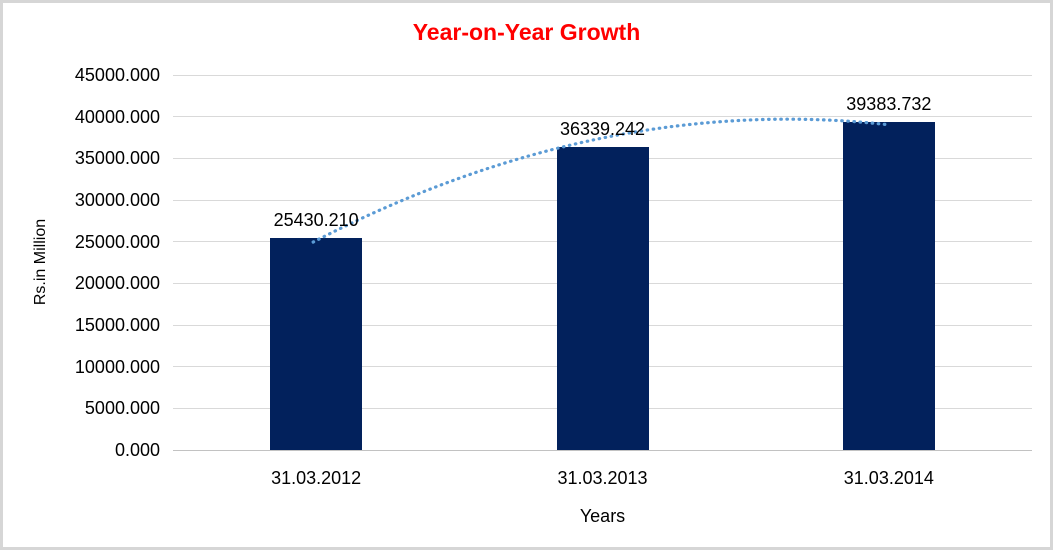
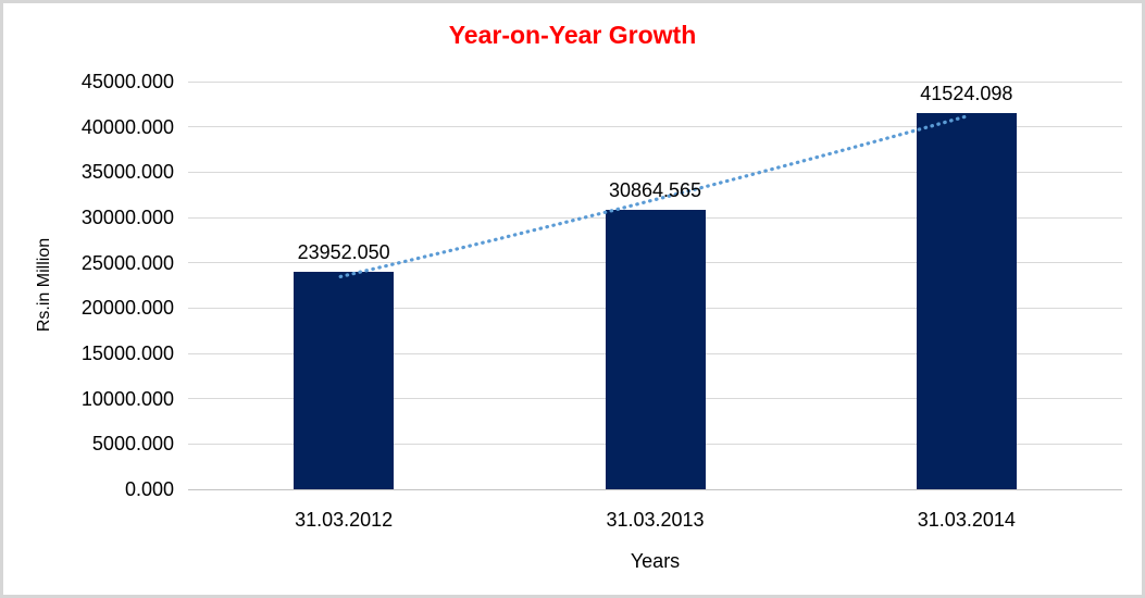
31.03.2012: 25430.210 -> 23952.050
31.03.2013: 36339.242 -> 30864.565
31.03.2014: 39383.732 -> 41524.098
